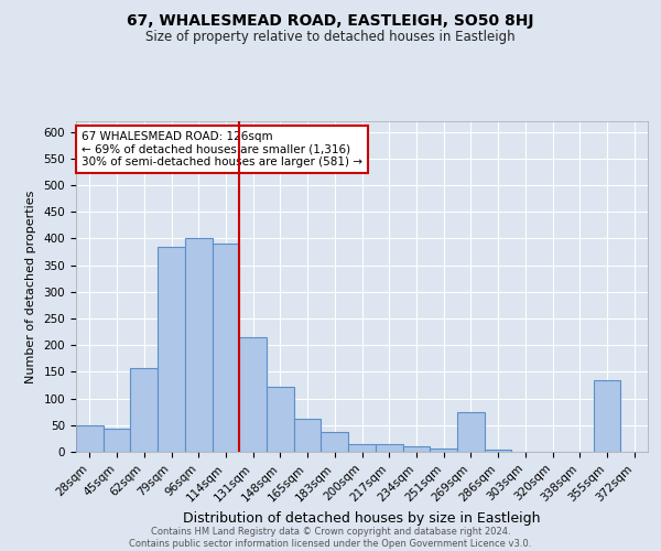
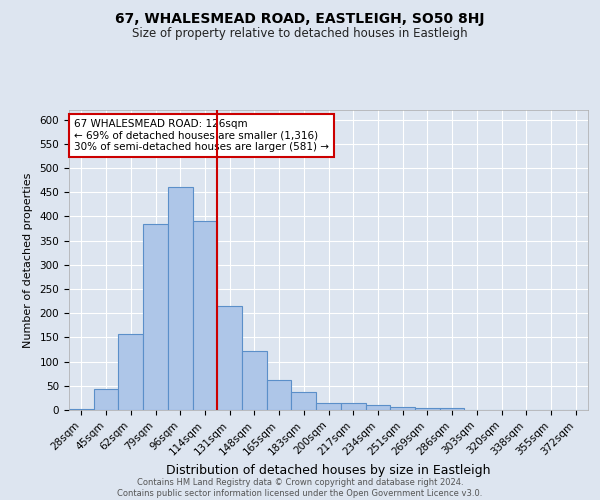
28sqm: 50 -> 3
96sqm: 400 -> 460
269sqm: 75 -> 4
355sqm: 135 -> 1
